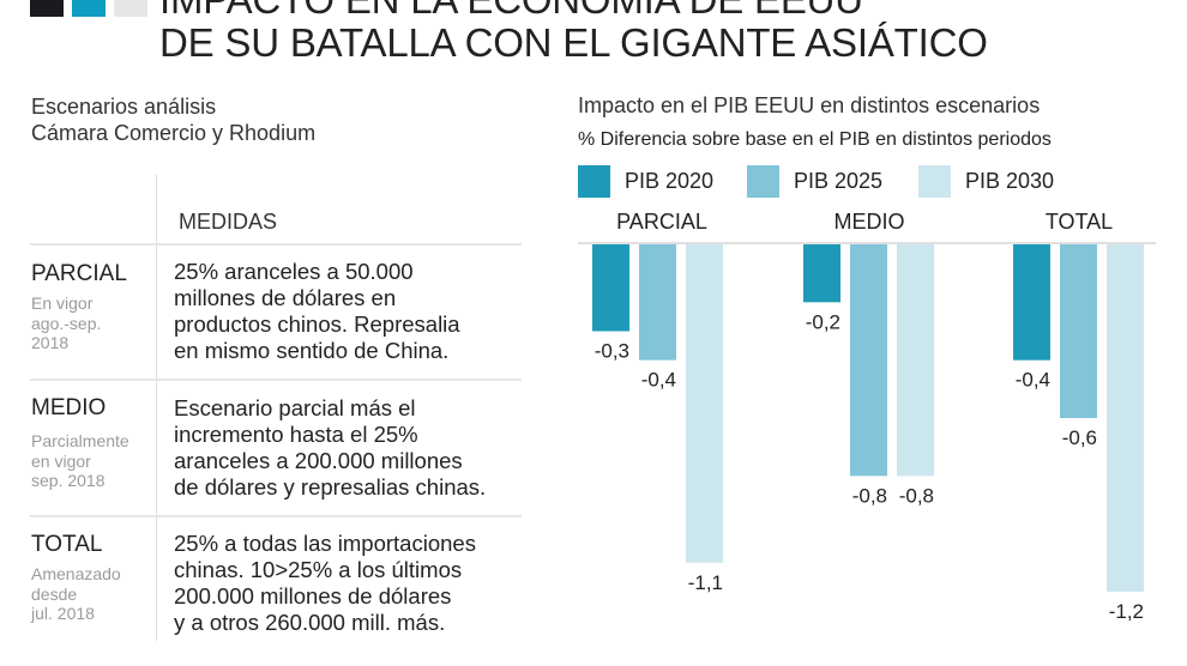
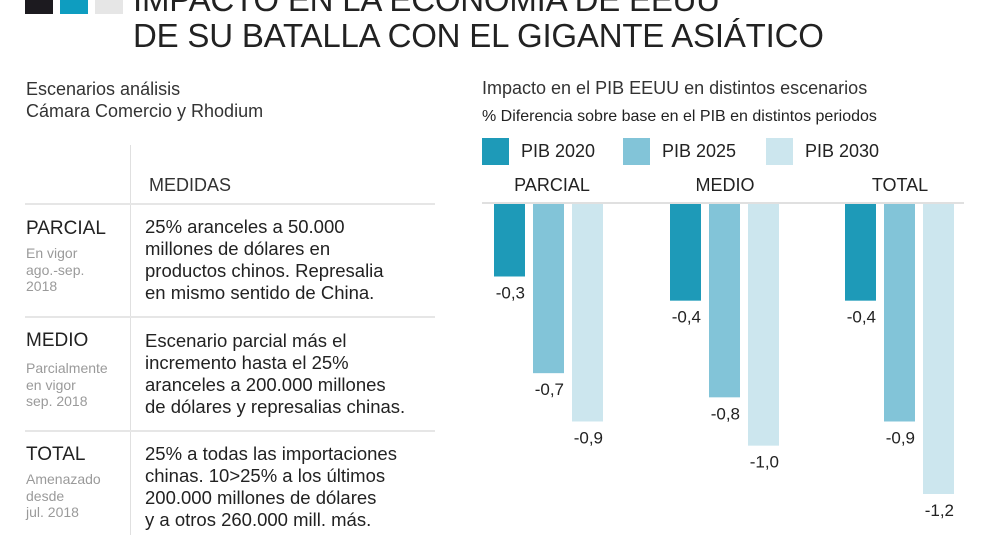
PIB 2025/PARCIAL: -0,4 -> -0,7
PIB 2030/PARCIAL: -1,1 -> -0,9
PIB 2020/MEDIO: -0,2 -> -0,4
PIB 2030/MEDIO: -0,8 -> -1,0
PIB 2025/TOTAL: -0,6 -> -0,9
